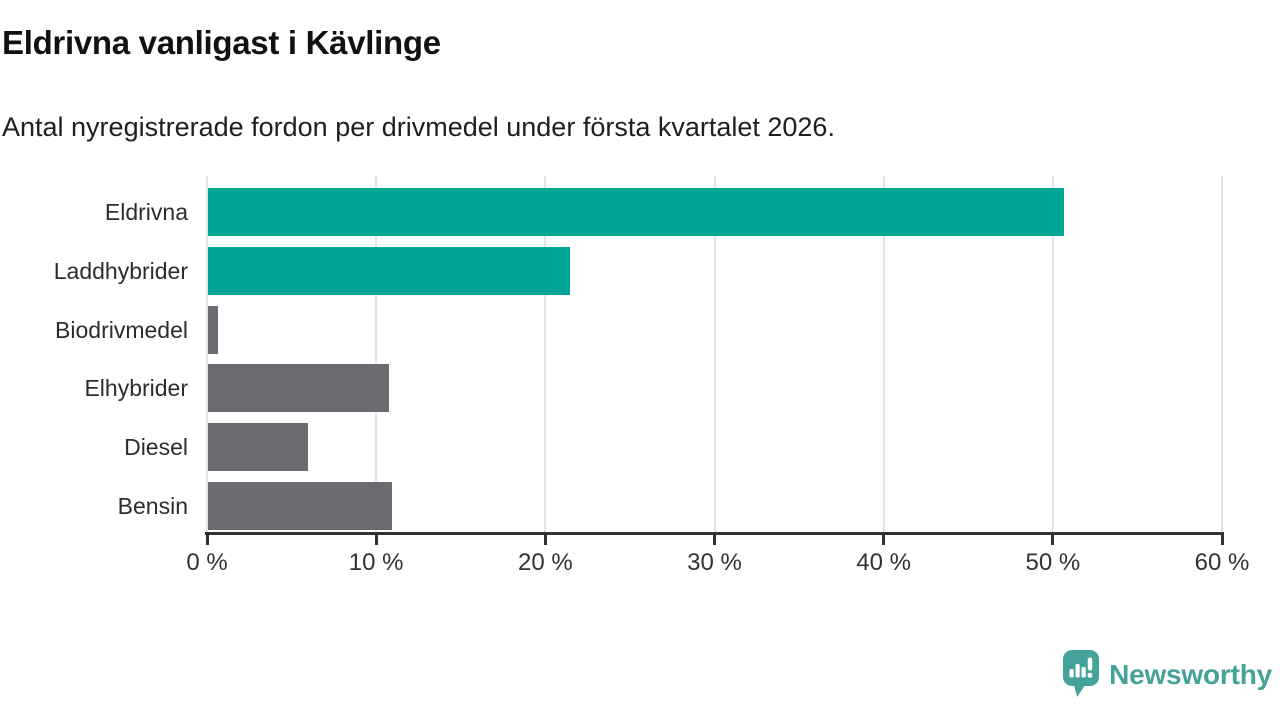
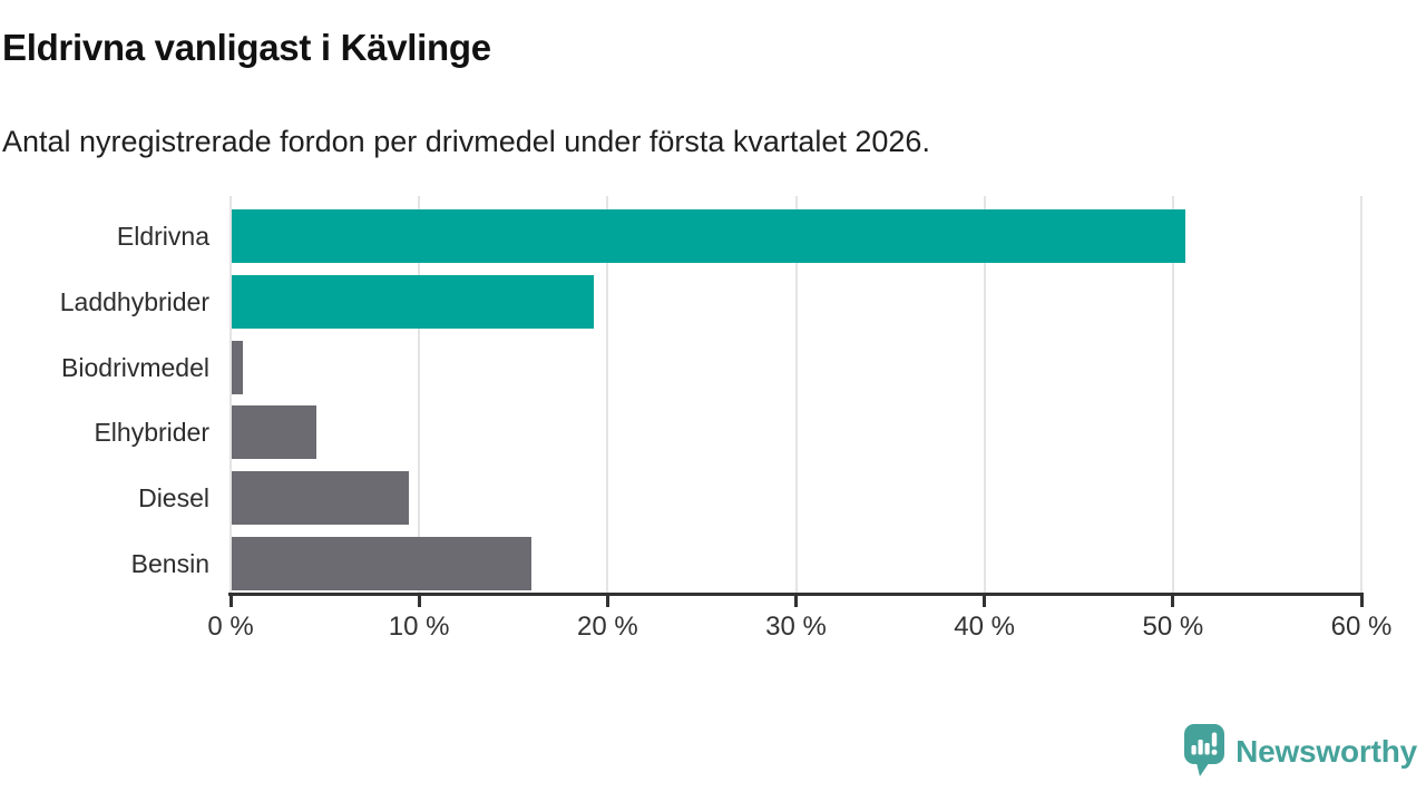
Laddhybrider: 21.4% -> 19.2%
Elhybrider: 10.7% -> 4.5%
Diesel: 5.9% -> 9.4%
Bensin: 10.9% -> 15.9%
